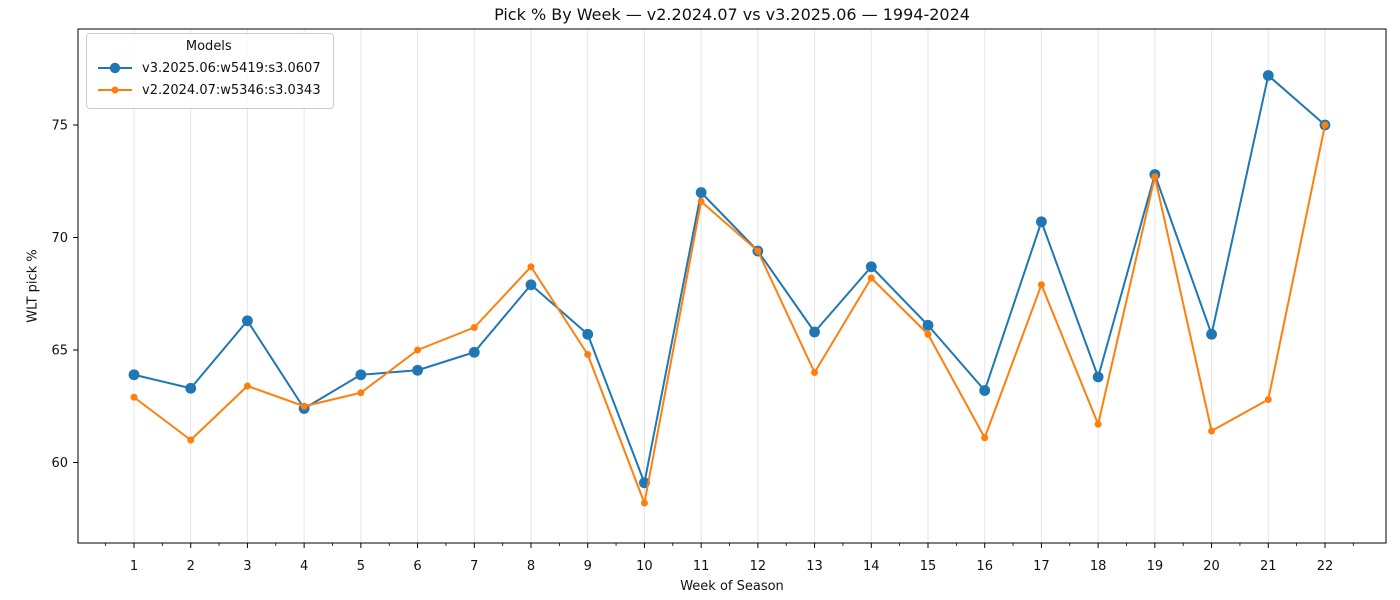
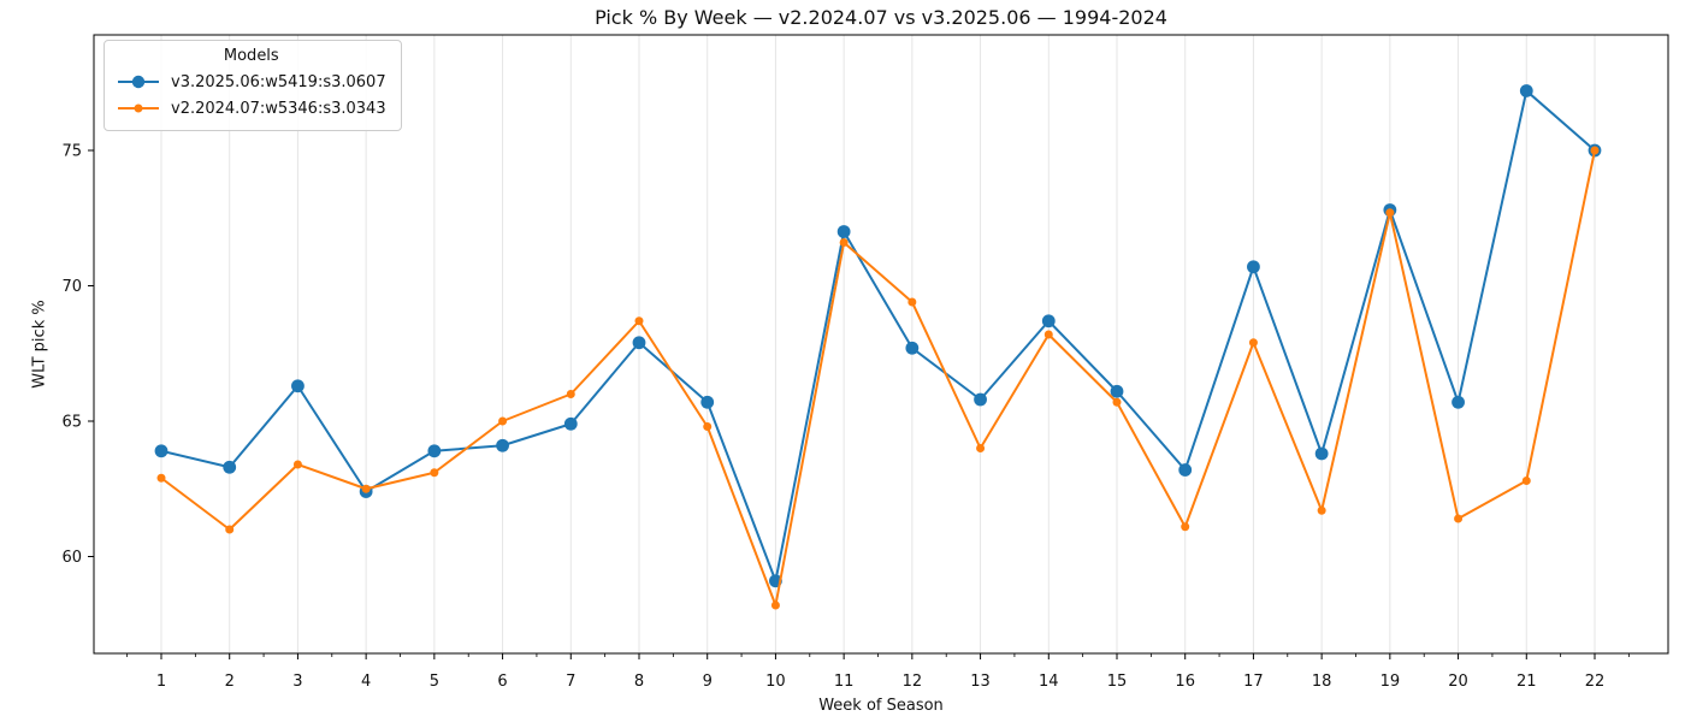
v3.2025.06:w5419:s3.0607/12: 69.4 -> 67.7
